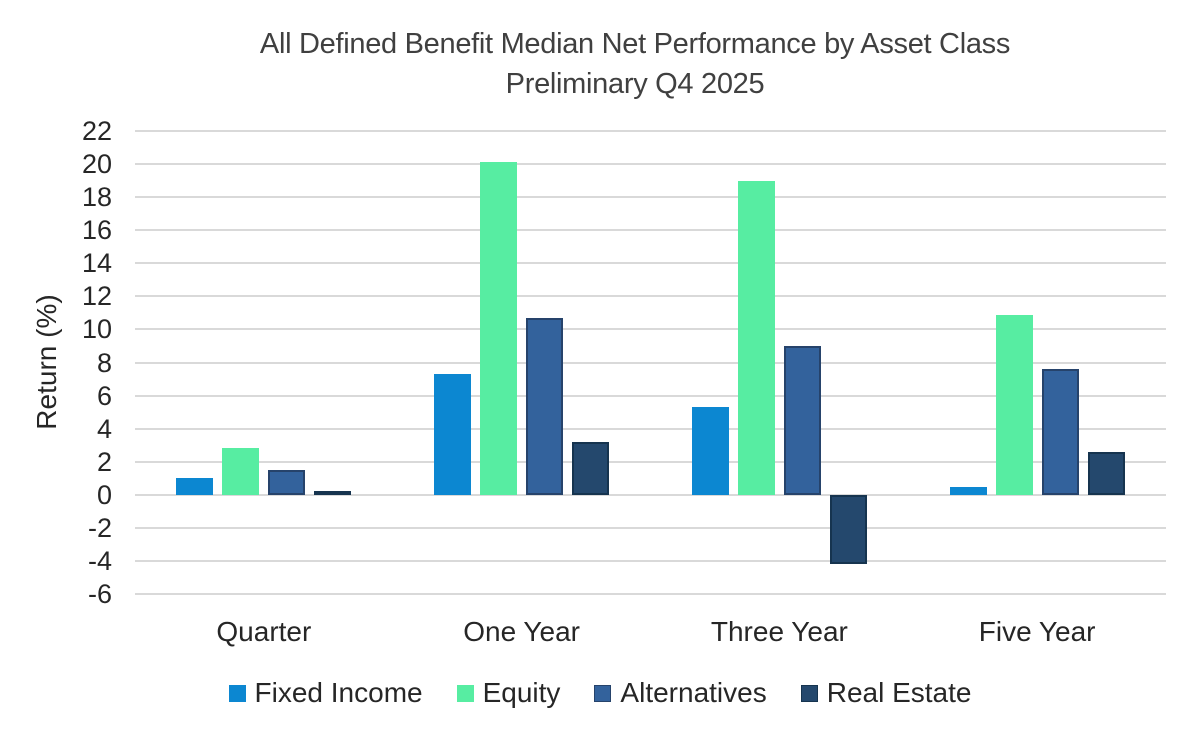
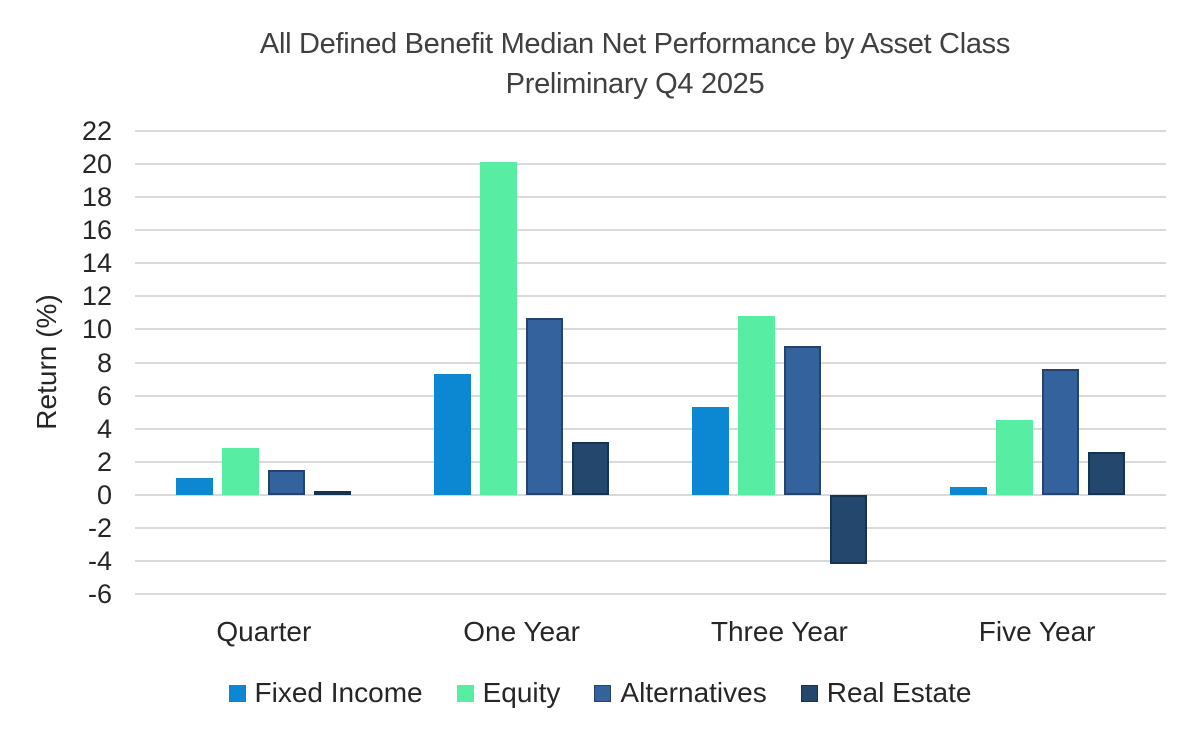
Equity/Three Year: 19.0 -> 10.8
Equity/Five Year: 10.9 -> 4.5
